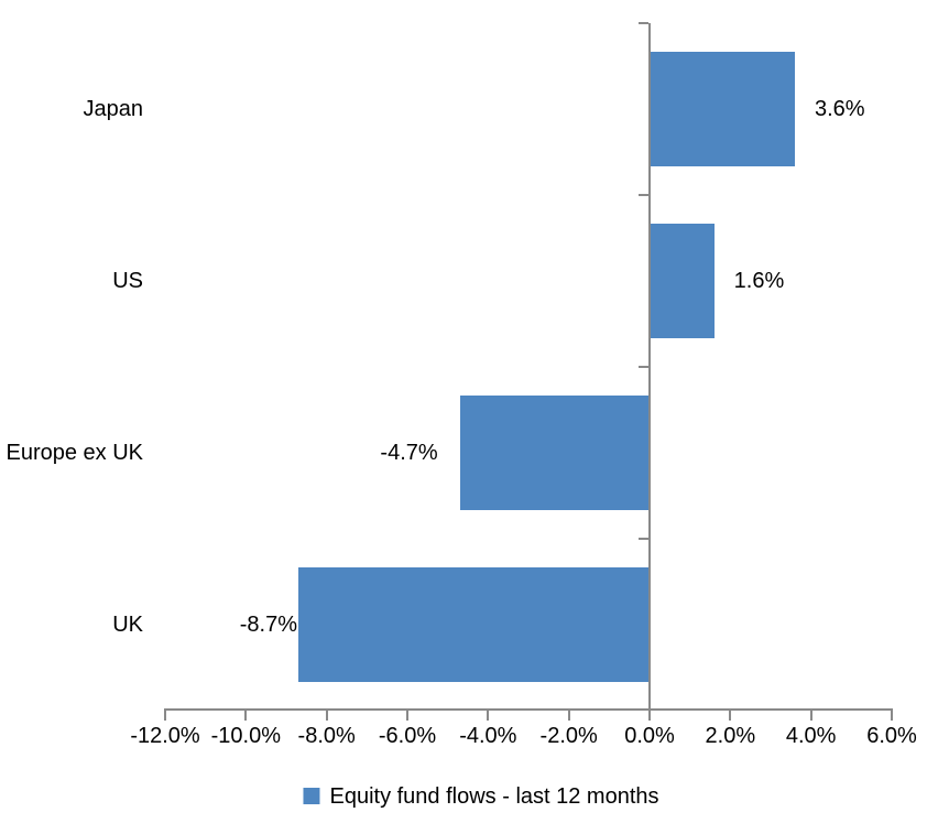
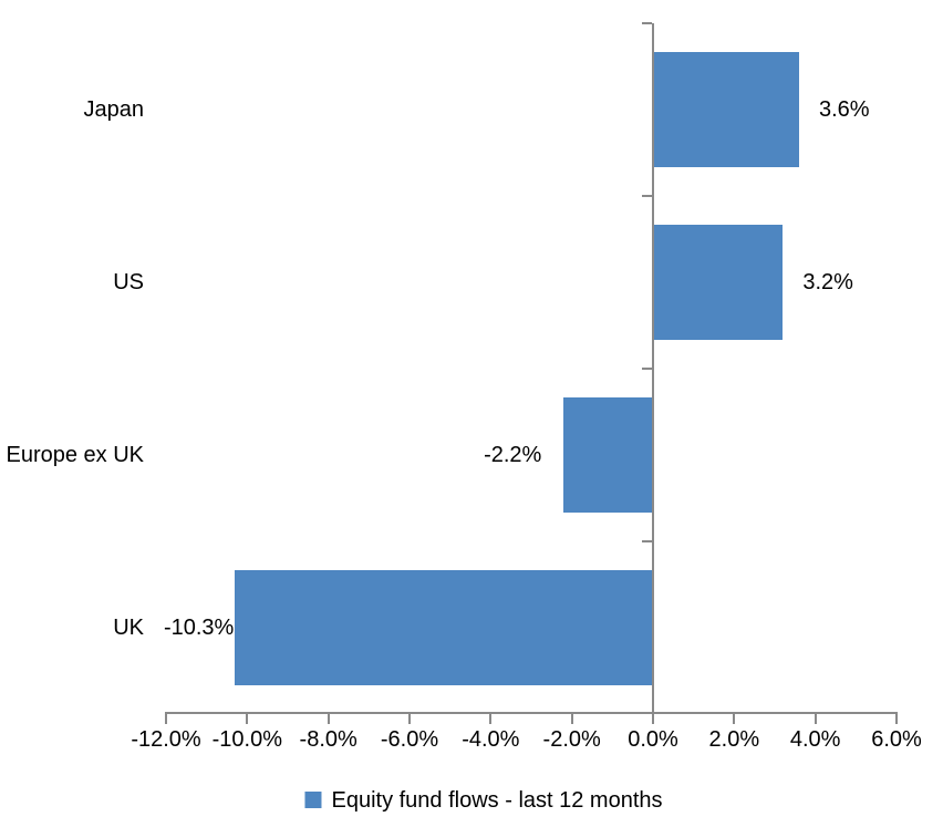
US: 1.6% -> 3.2%
Europe ex UK: -4.7% -> -2.2%
UK: -8.7% -> -10.3%
